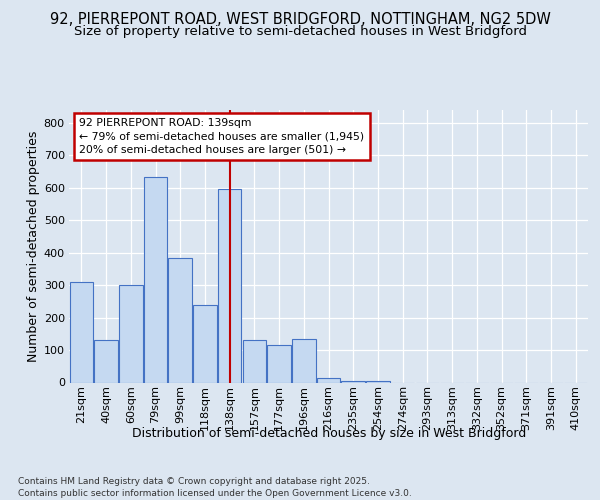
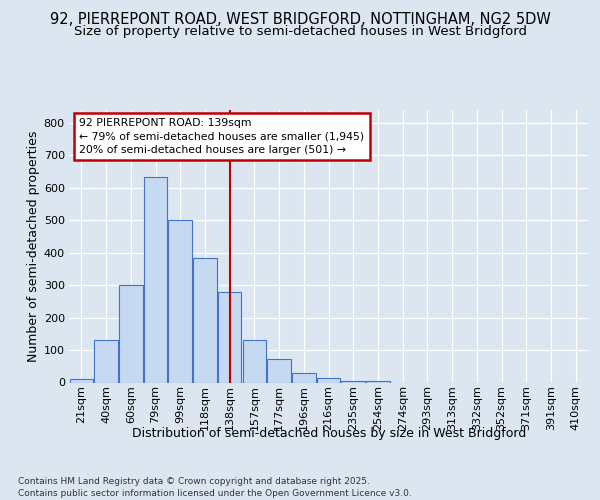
21sqm: 310 -> 10
99sqm: 385 -> 500
118sqm: 240 -> 385
138sqm: 595 -> 280
177sqm: 115 -> 72
196sqm: 135 -> 28
